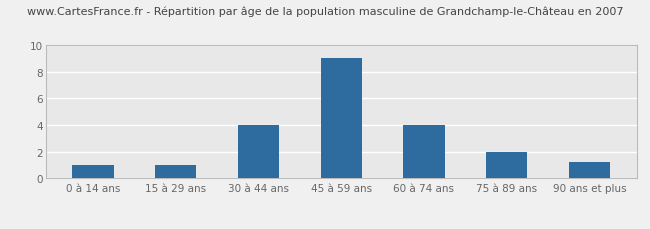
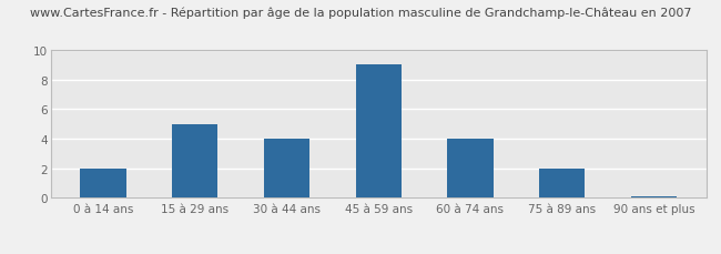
0 à 14 ans: 1.0 -> 2.0
15 à 29 ans: 1.0 -> 5.0
90 ans et plus: 1.2 -> 0.1
